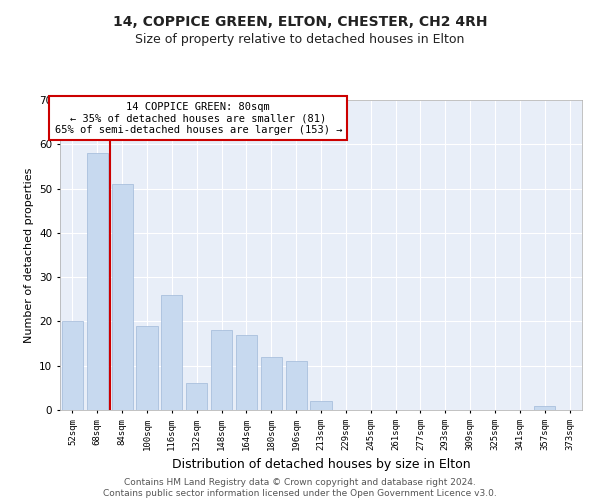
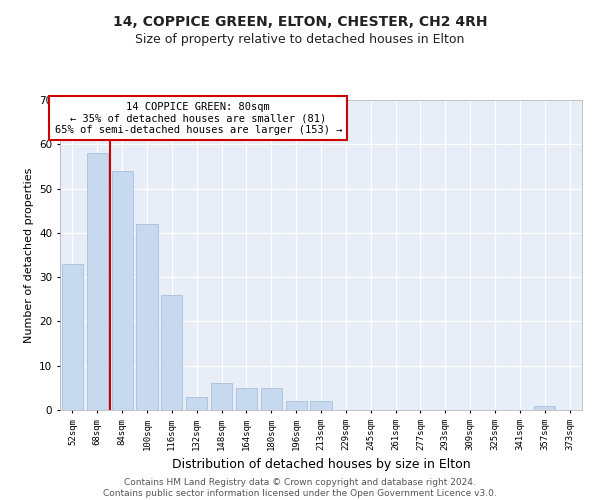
52sqm: 20 -> 33
84sqm: 51 -> 54
100sqm: 19 -> 42
132sqm: 6 -> 3
148sqm: 18 -> 6
164sqm: 17 -> 5
180sqm: 12 -> 5
196sqm: 11 -> 2
